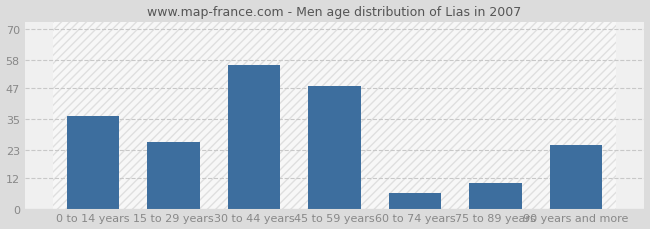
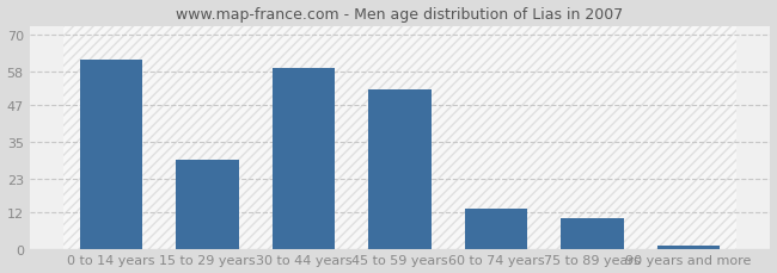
0 to 14 years: 36 -> 62
15 to 29 years: 26 -> 29
30 to 44 years: 56 -> 59
45 to 59 years: 48 -> 52
60 to 74 years: 6 -> 13
90 years and more: 25 -> 1
